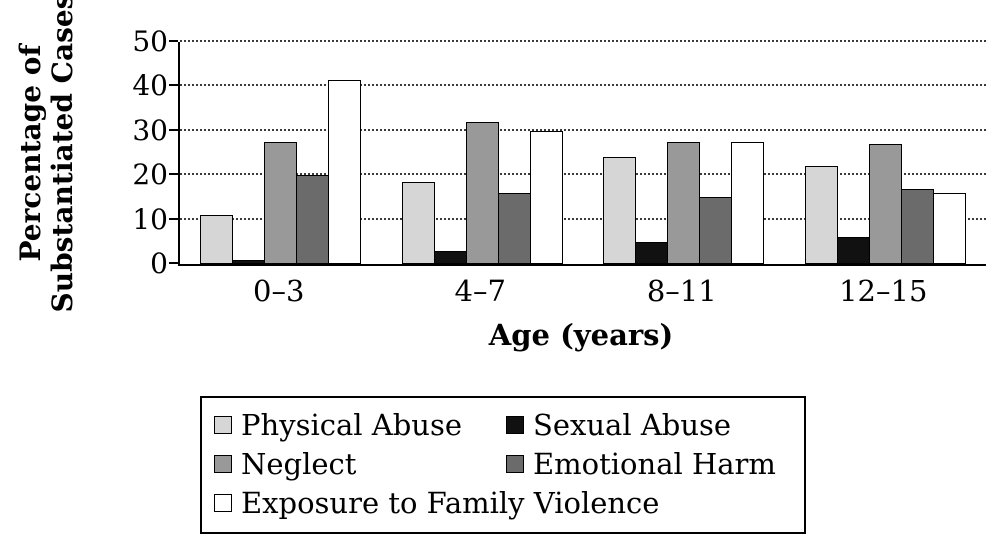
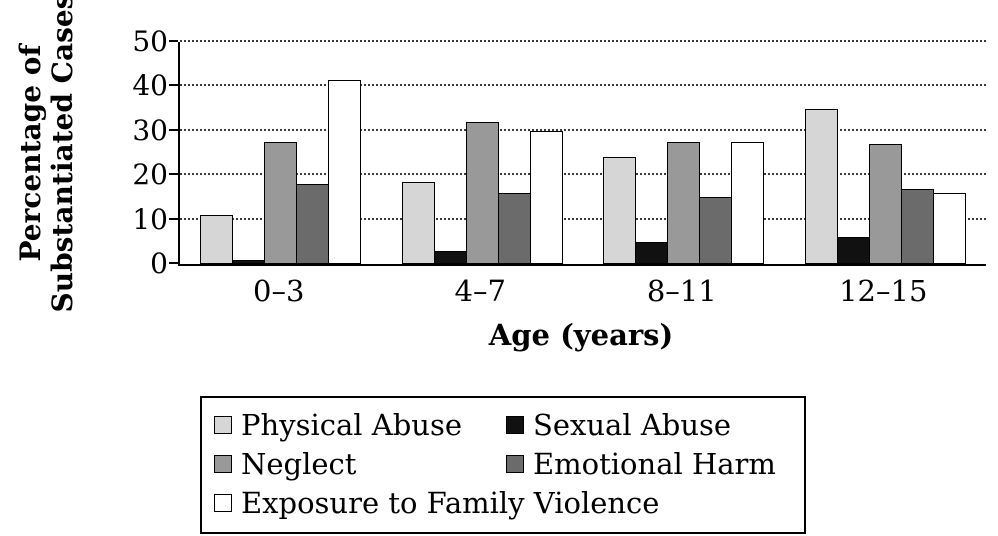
Emotional Harm/0–3: 20 -> 18
Physical Abuse/12–15: 22 -> 35
